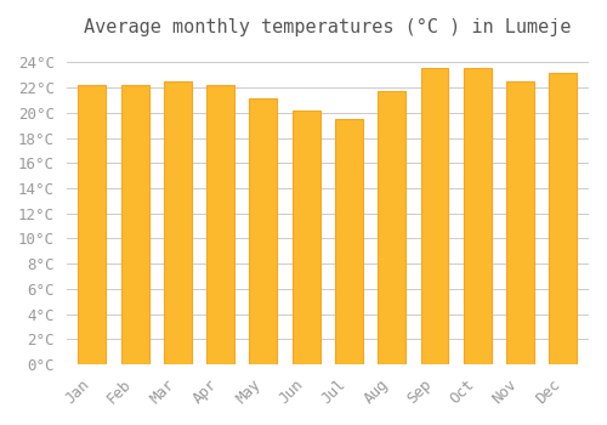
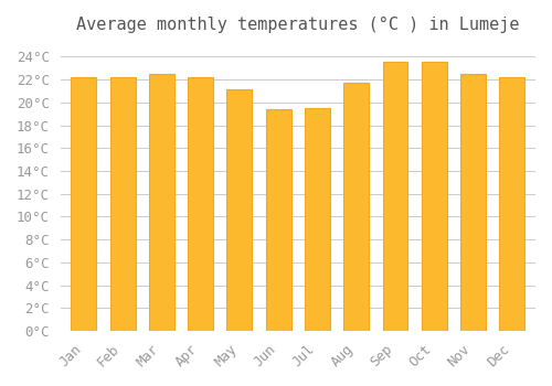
Jun: 20.2°C -> 19.4°C
Dec: 23.2°C -> 22.2°C
